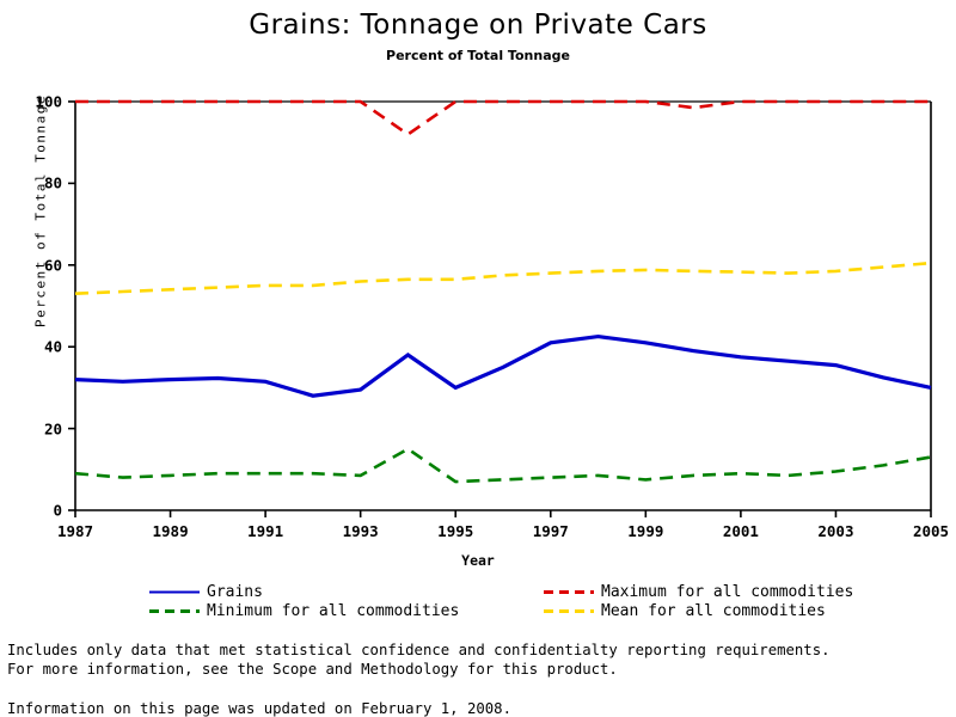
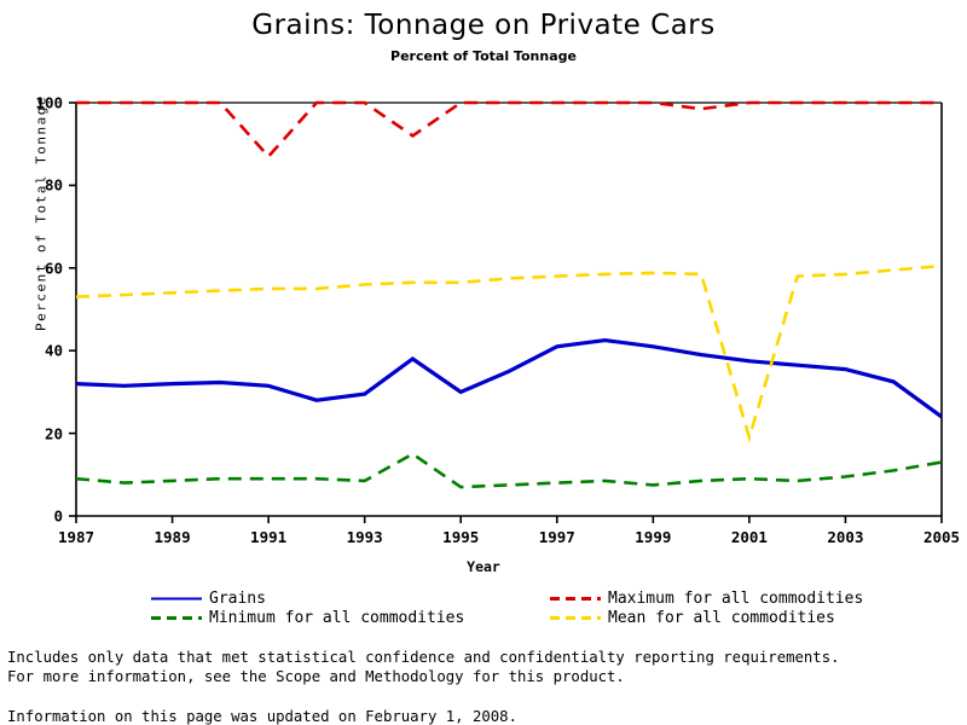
Maximum for all commodities/1991: 100 -> 87
Mean for all commodities/2001: 58 -> 19
Grains/2005: 30 -> 24
